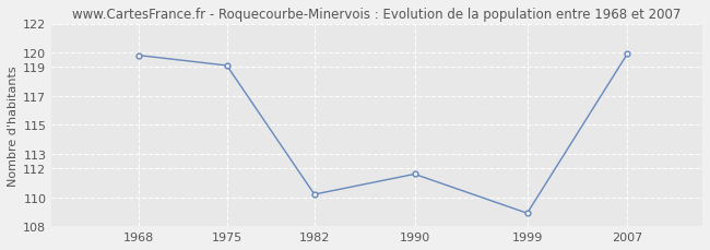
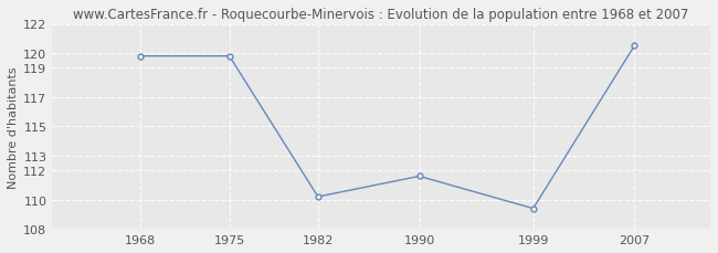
1975: 119.1 -> 119.8
1999: 108.9 -> 109.4
2007: 119.9 -> 120.5
